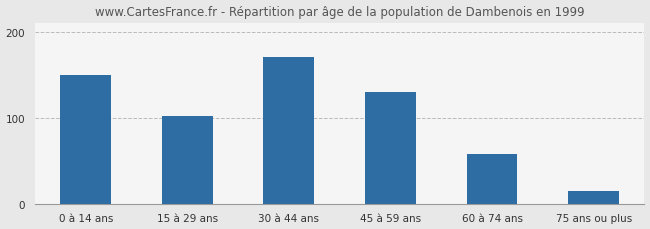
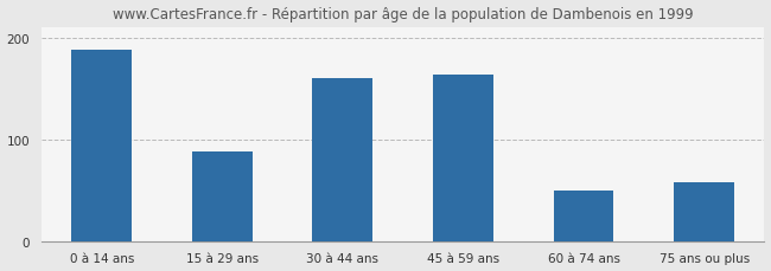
0 à 14 ans: 150 -> 188
15 à 29 ans: 102 -> 88
30 à 44 ans: 170 -> 160
45 à 59 ans: 130 -> 164
60 à 74 ans: 58 -> 50
75 ans ou plus: 15 -> 58
